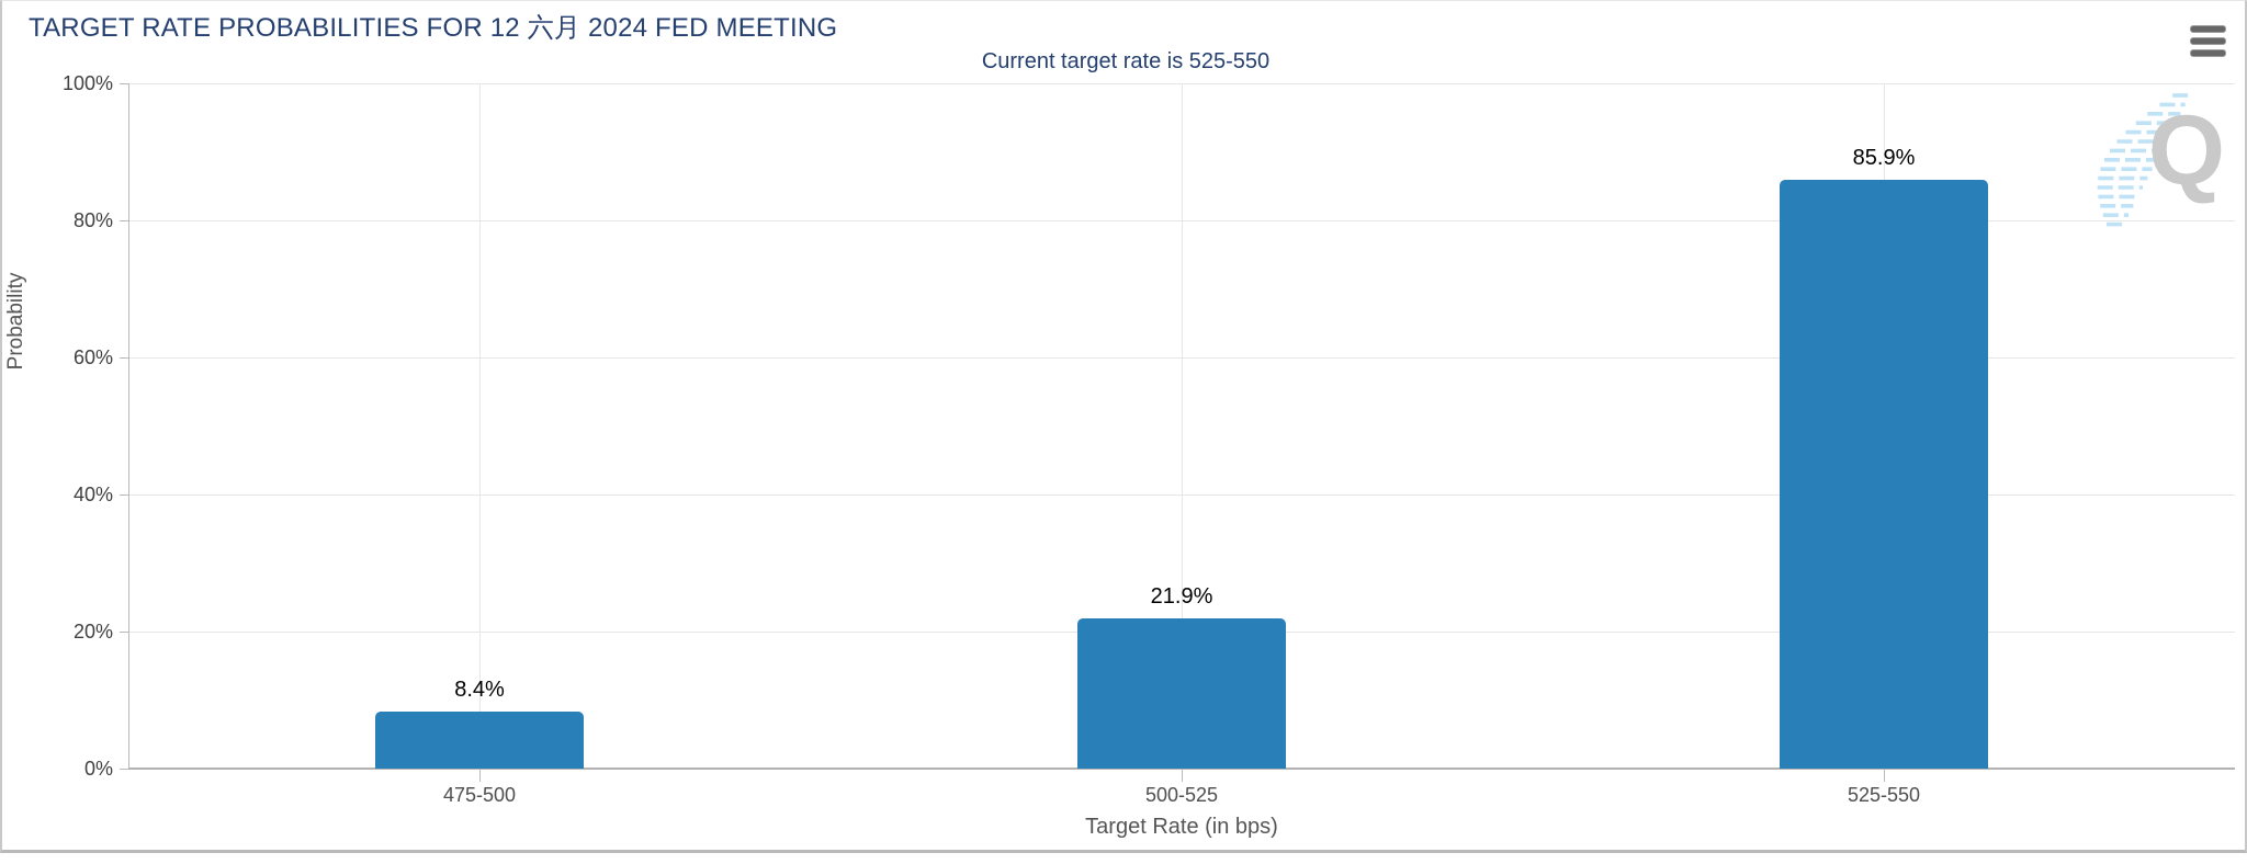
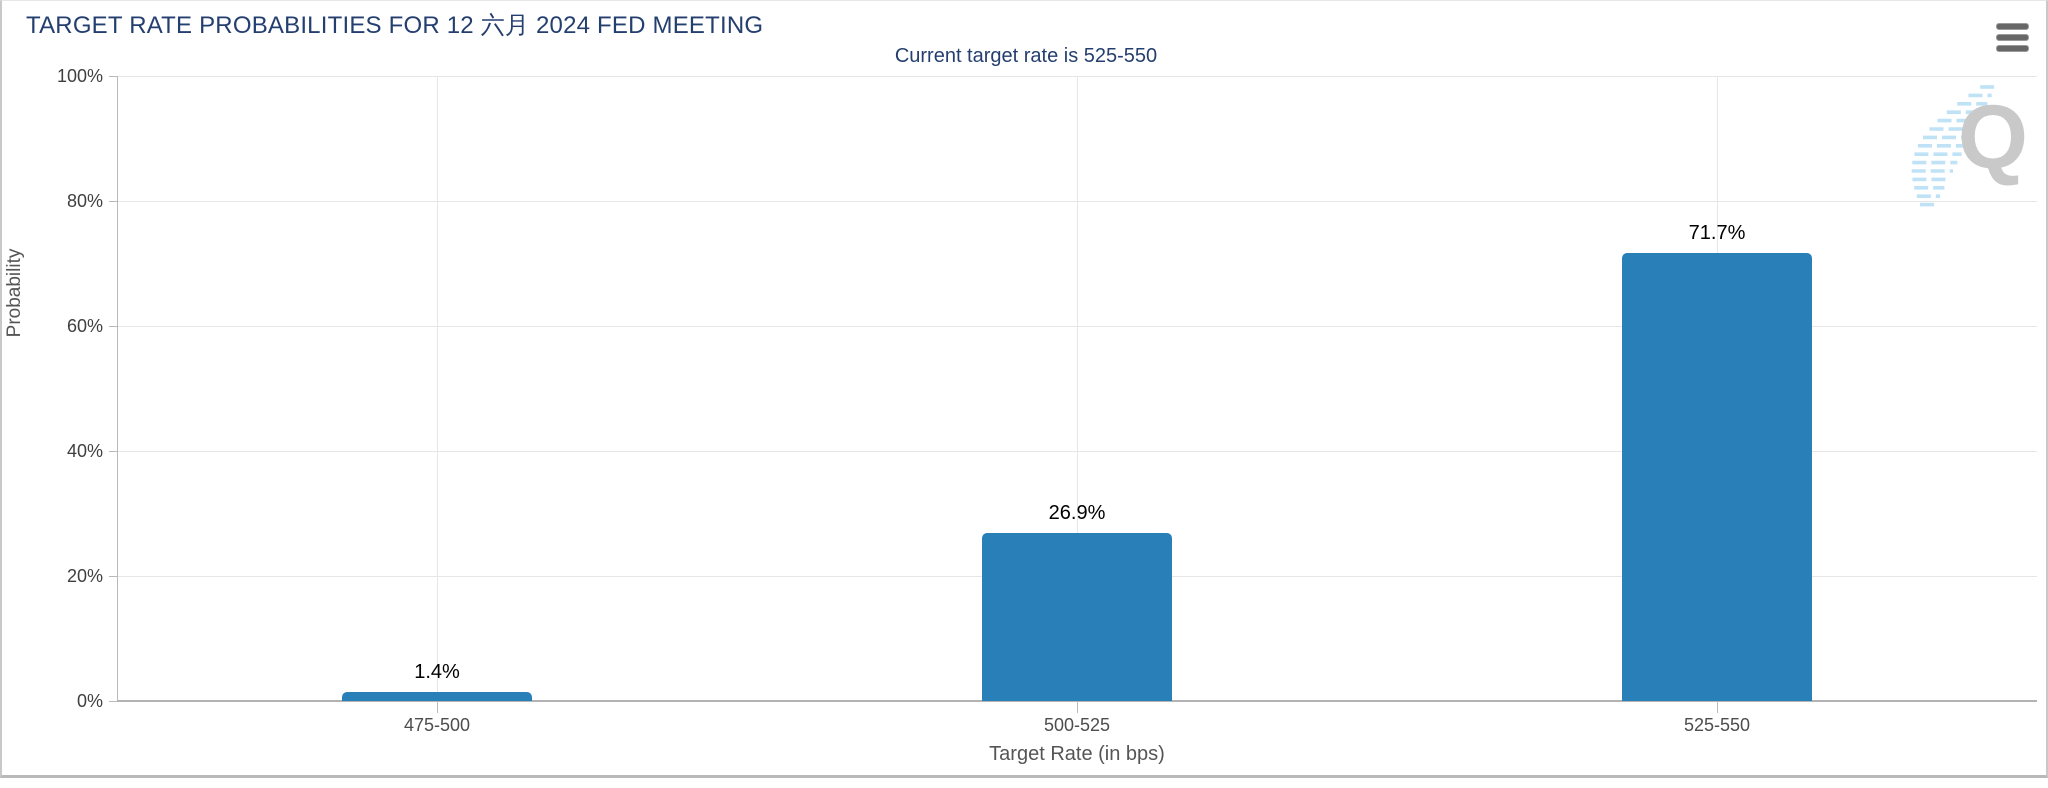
475-500: 8.4% -> 1.4%
500-525: 21.9% -> 26.9%
525-550: 85.9% -> 71.7%
